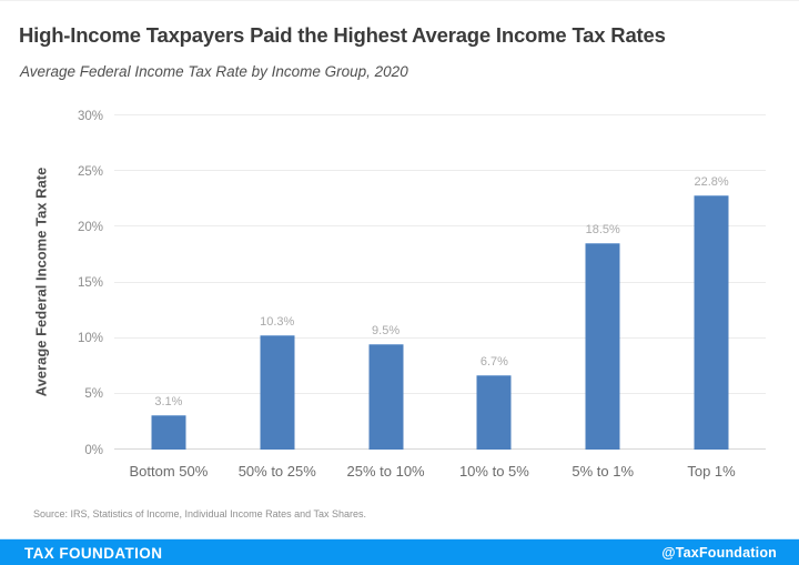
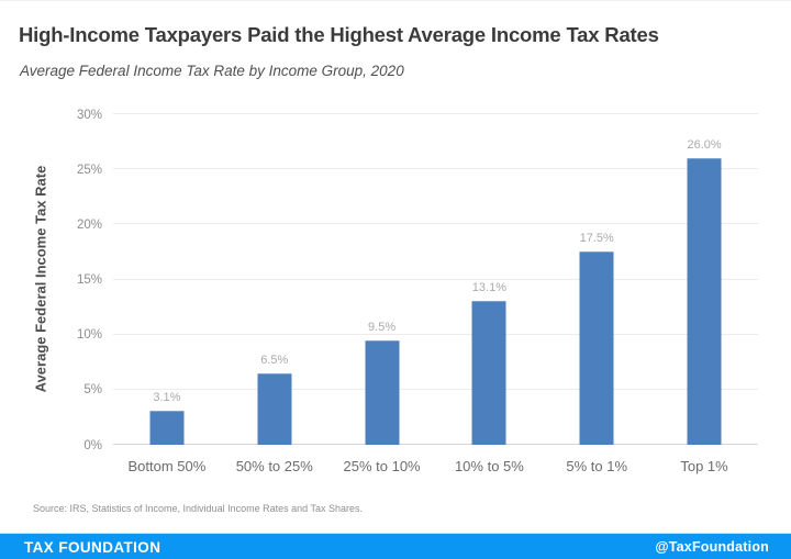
50% to 25%: 10.3% -> 6.5%
10% to 5%: 6.7% -> 13.1%
5% to 1%: 18.5% -> 17.5%
Top 1%: 22.8% -> 26.0%
